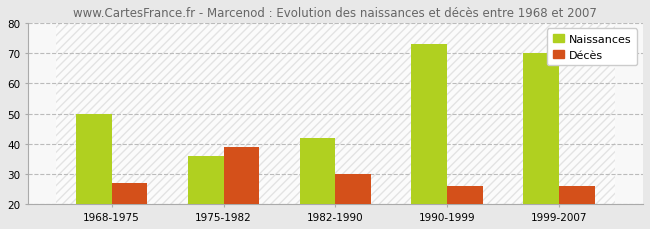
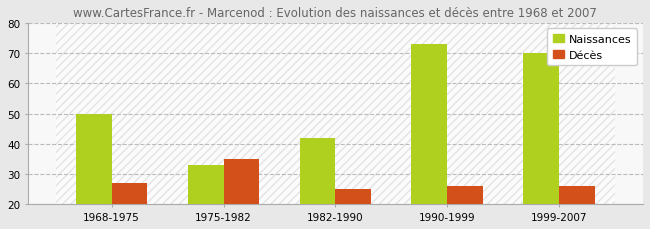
Naissances/1975-1982: 36 -> 33
Décès/1975-1982: 39 -> 35
Décès/1982-1990: 30 -> 25
